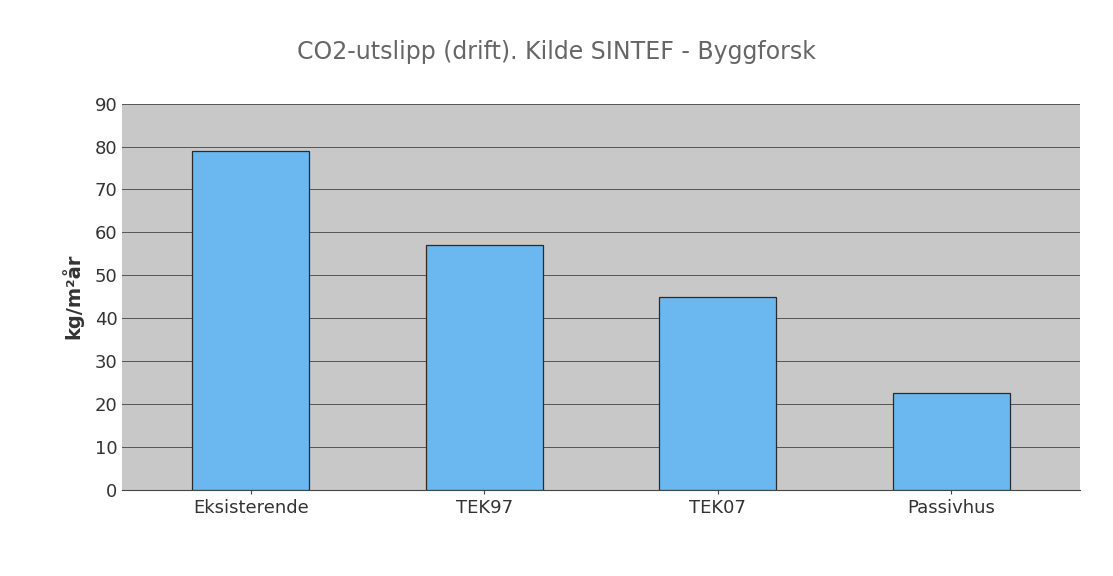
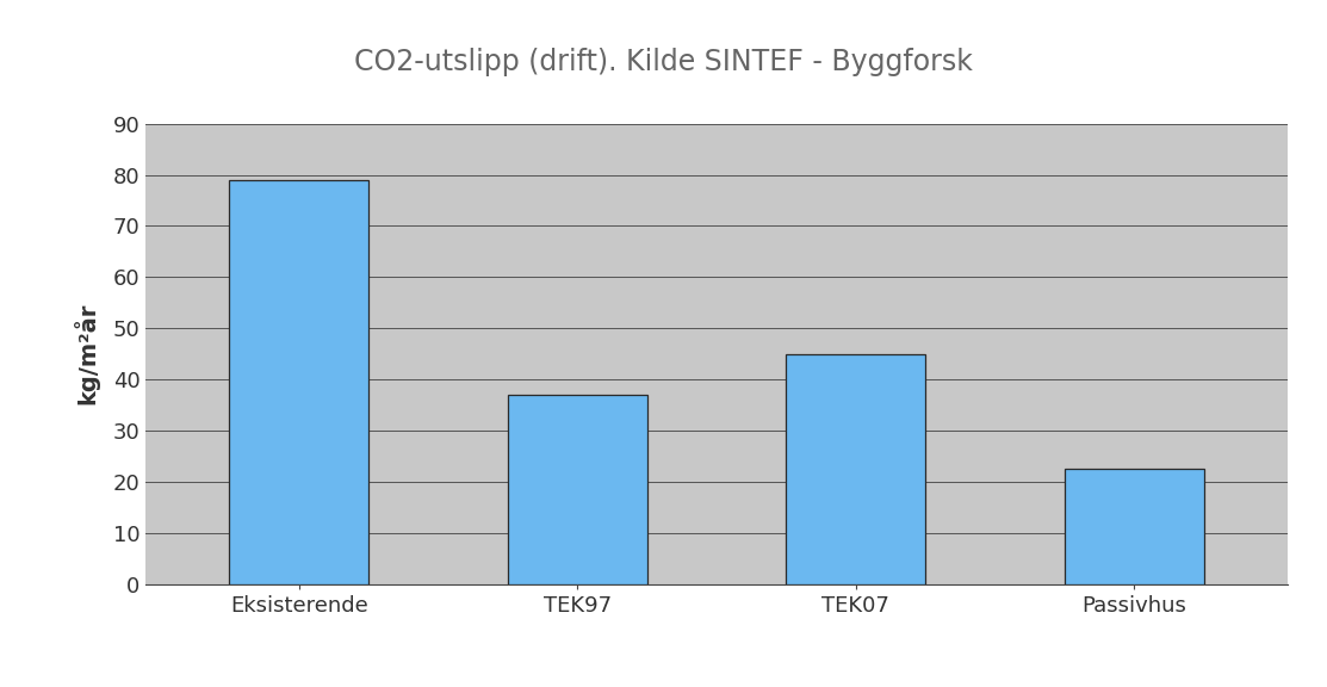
TEK97: 57.0 -> 37.0
